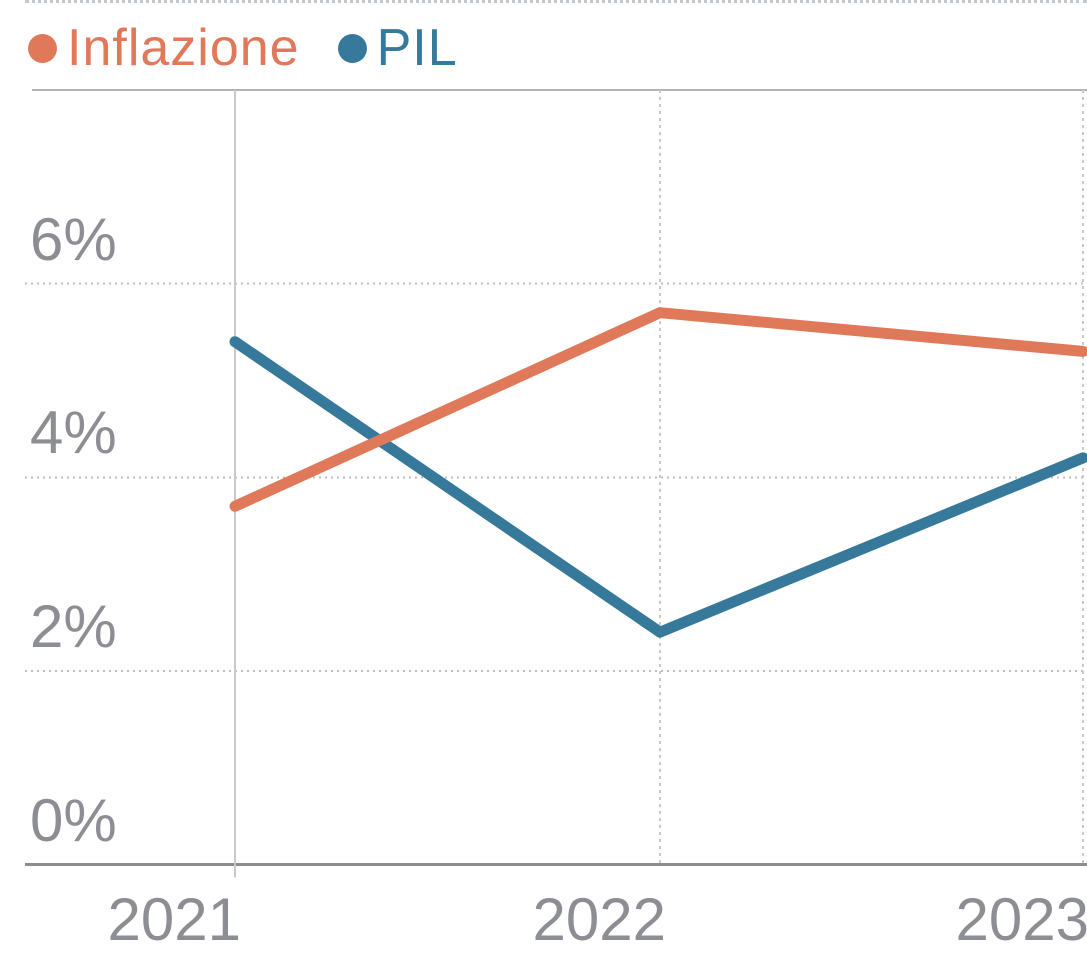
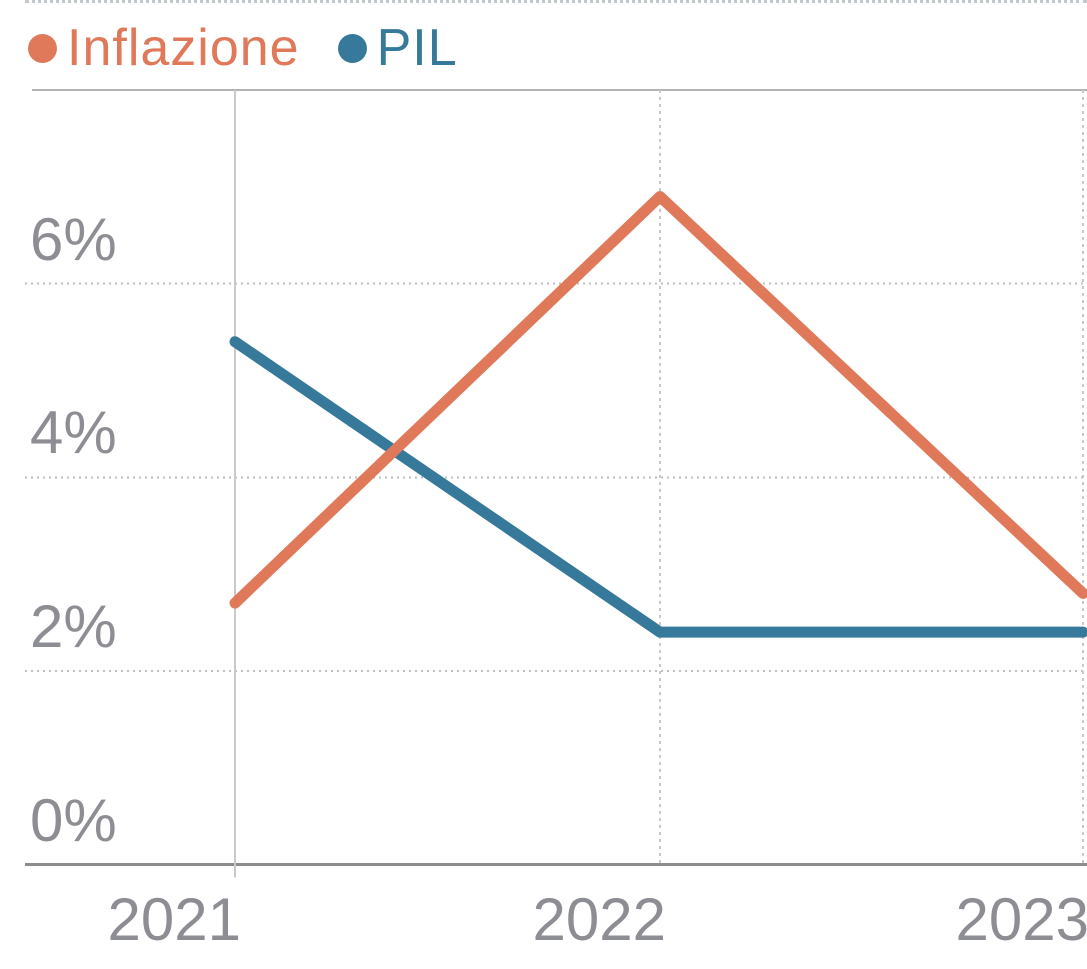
Inflazione/2021: 3.7% -> 2.7%
Inflazione/2022: 5.7% -> 6.9%
Inflazione/2023: 5.3% -> 2.8%
PIL/2023: 4.2% -> 2.4%
